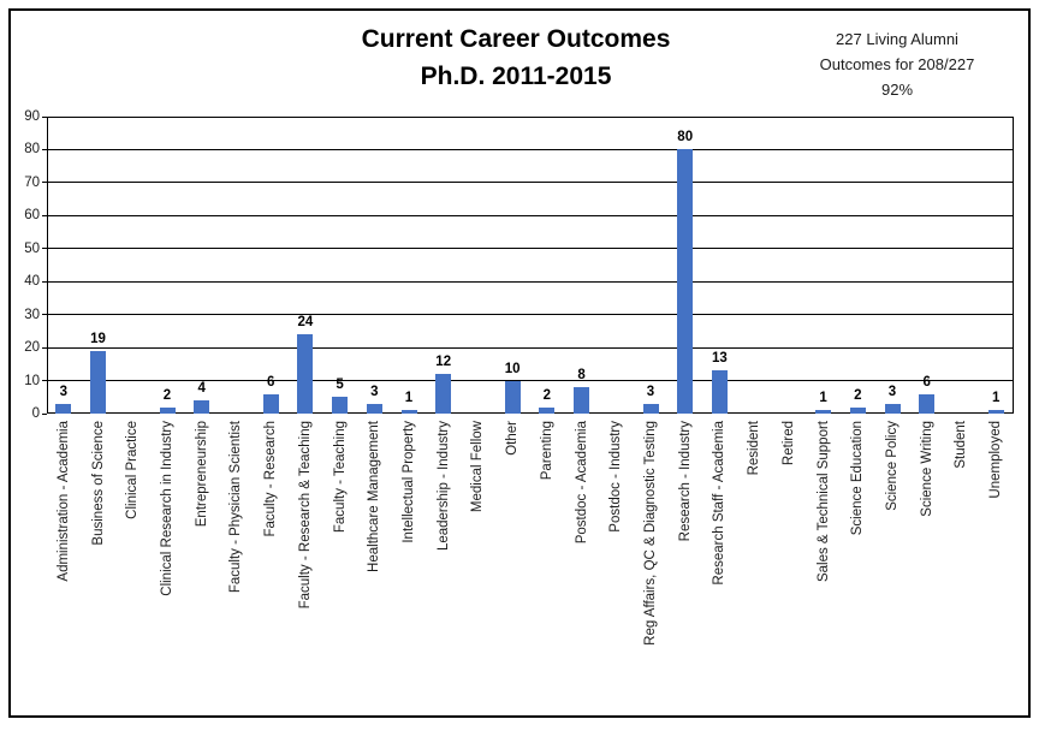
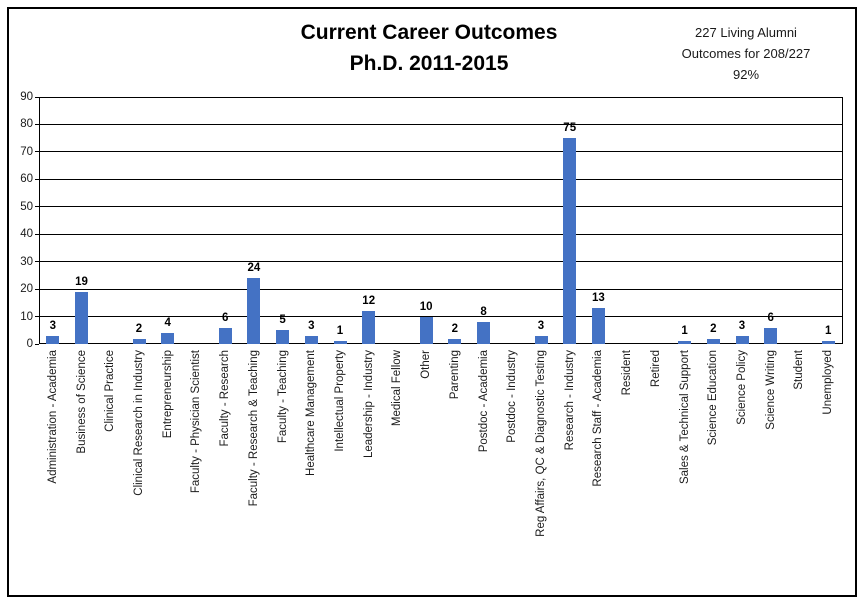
Research - Industry: 80 -> 75
